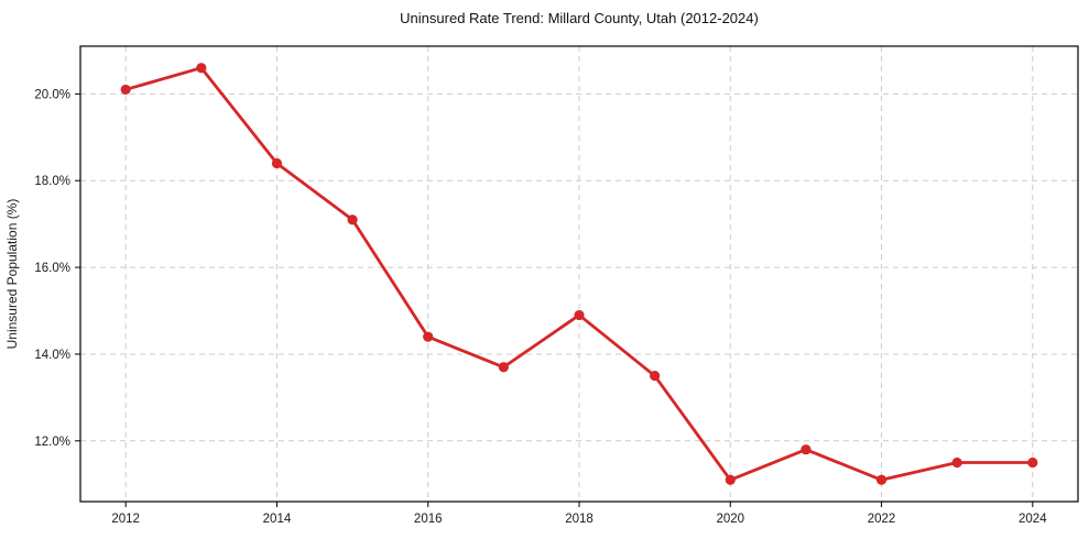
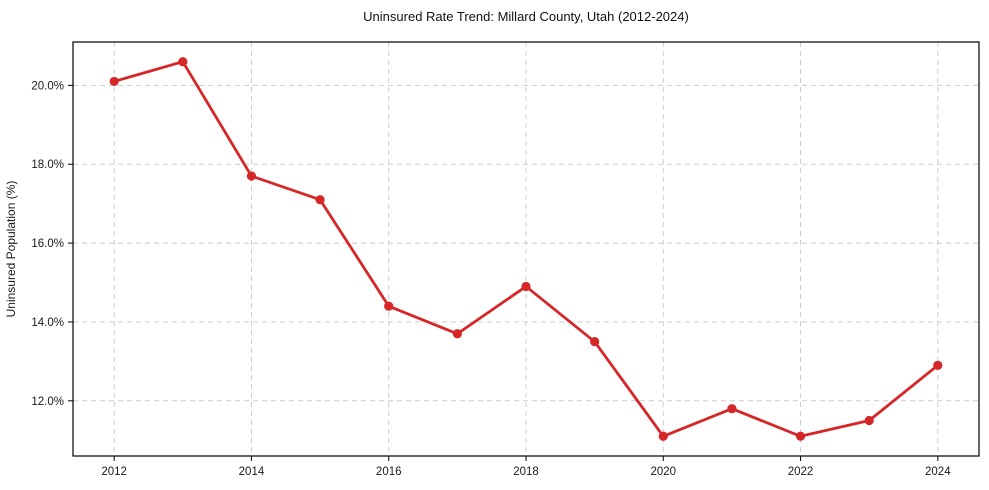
2014: 18.4% -> 17.7%
2024: 11.5% -> 12.9%
